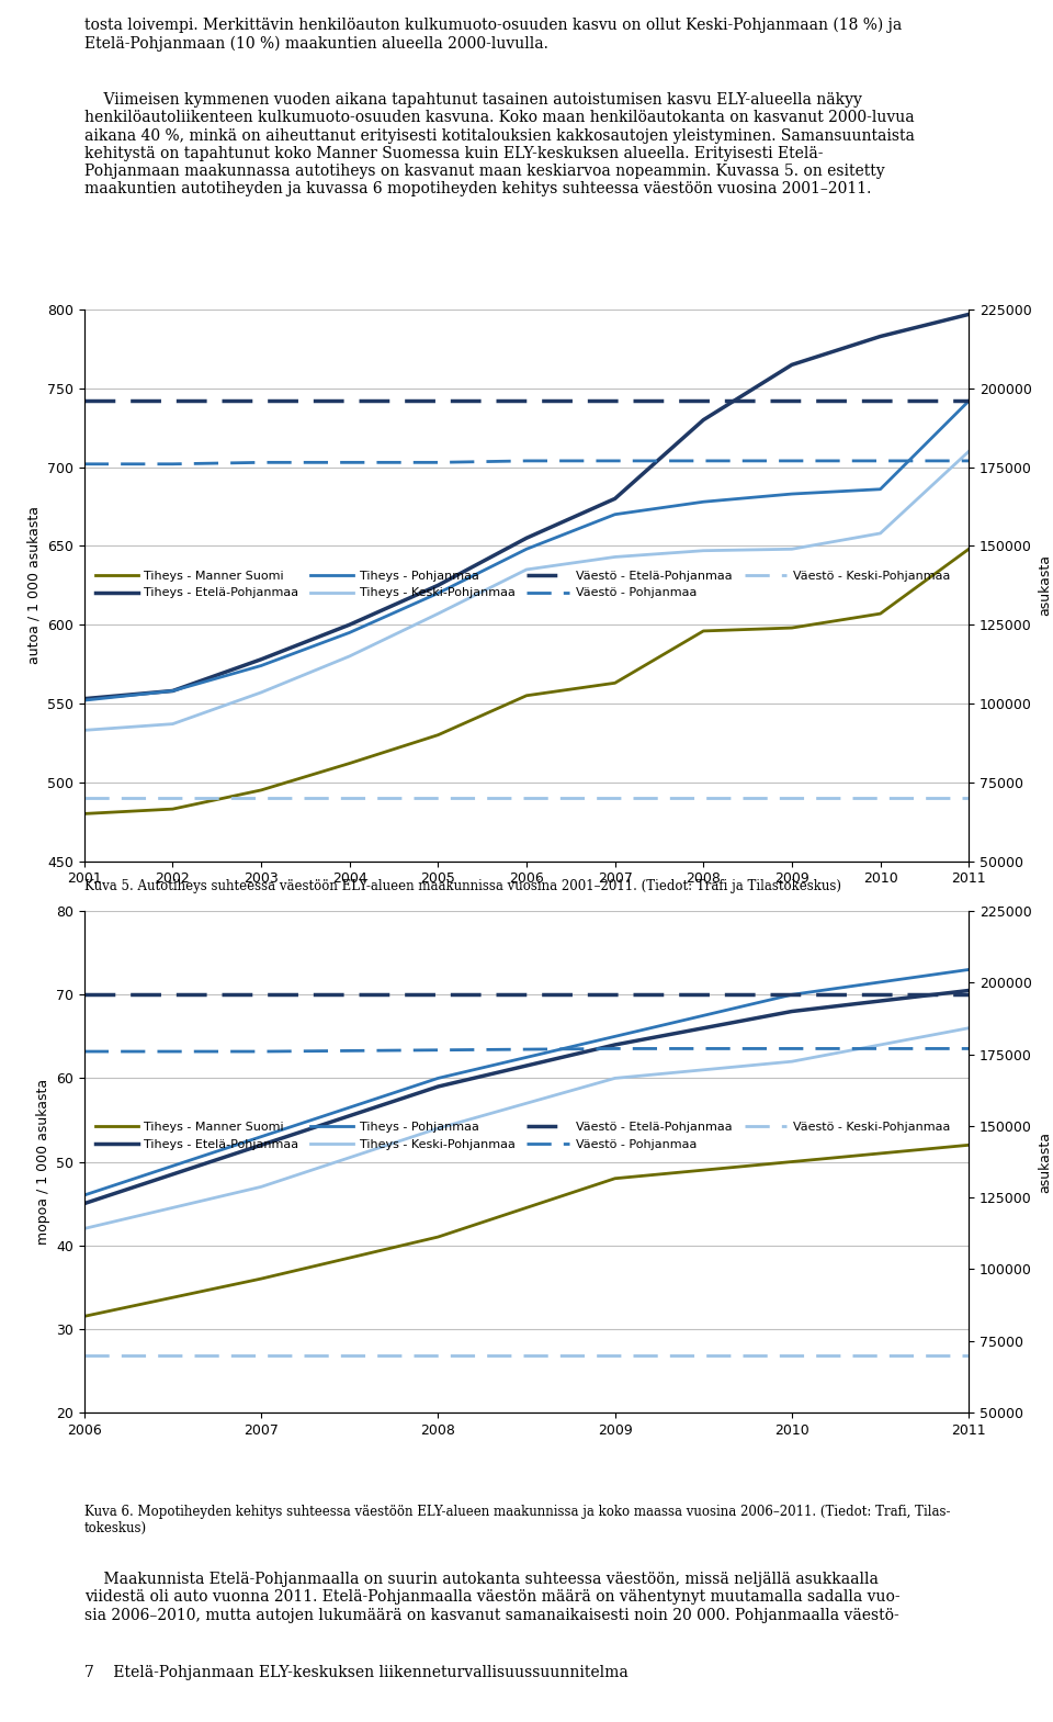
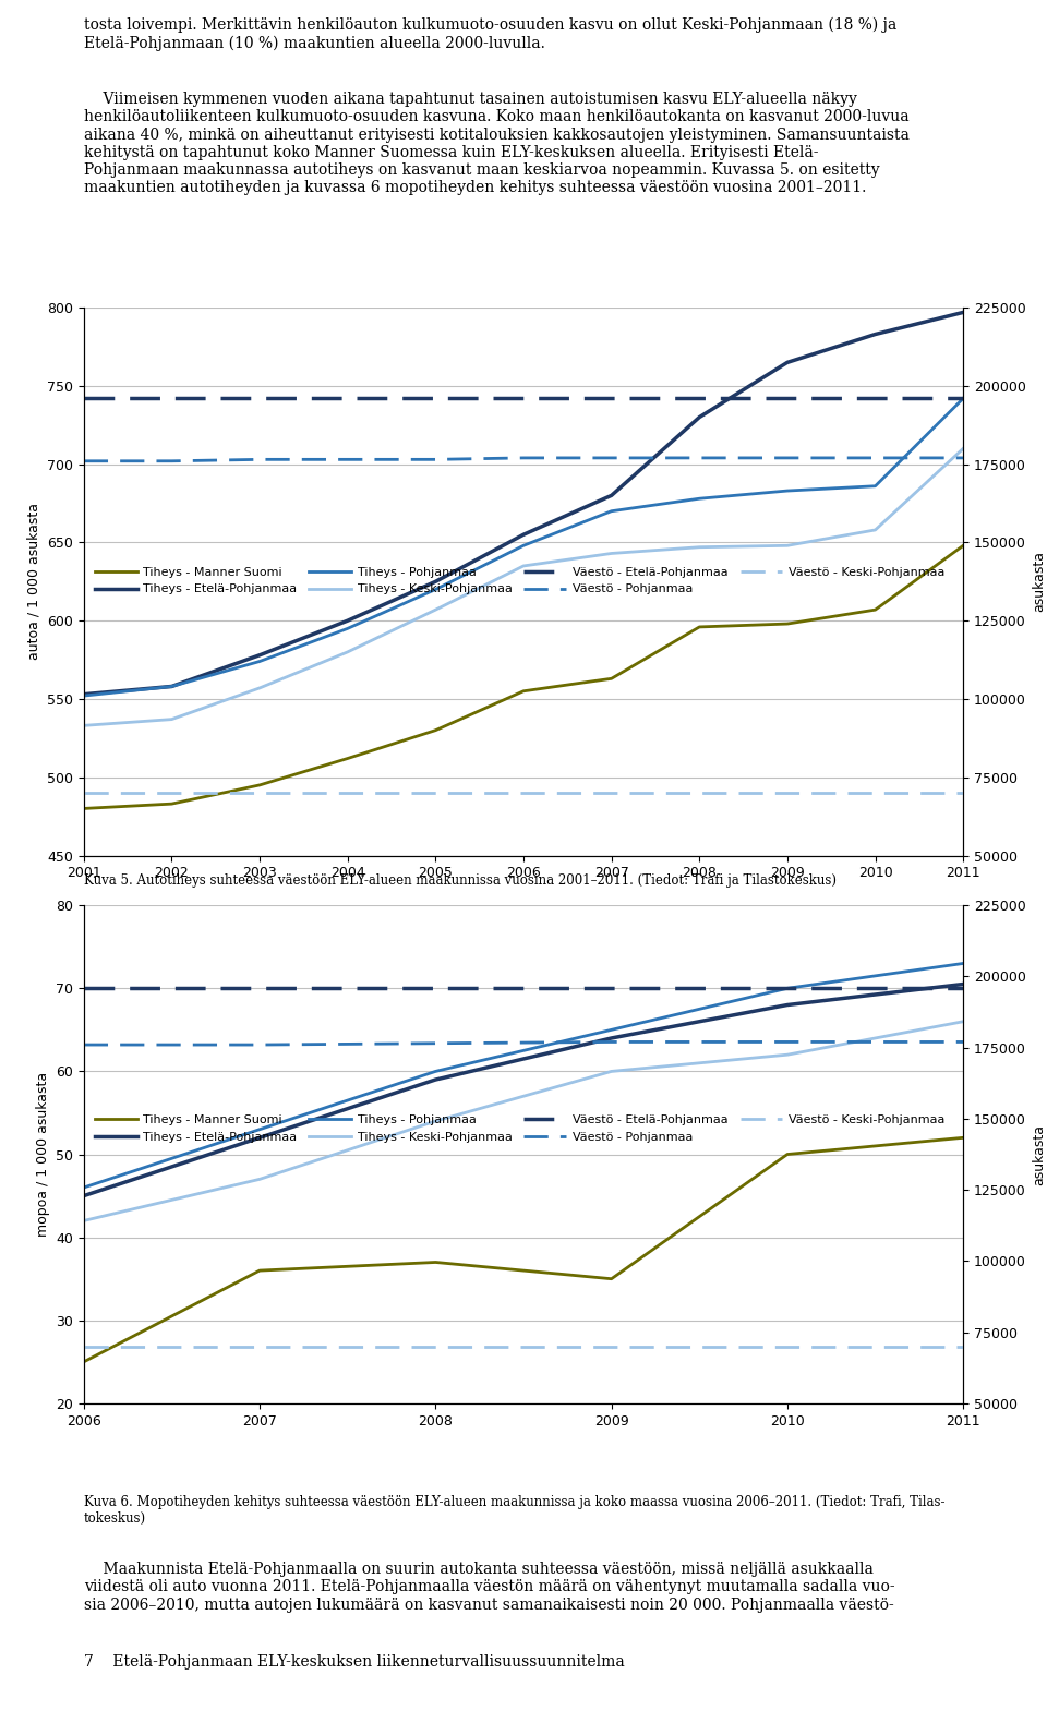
Tiheys - Manner Suomi/2006: 31.5 -> 25.0
Tiheys - Manner Suomi/2008: 41.0 -> 37.0
Tiheys - Manner Suomi/2009: 48.0 -> 35.0
